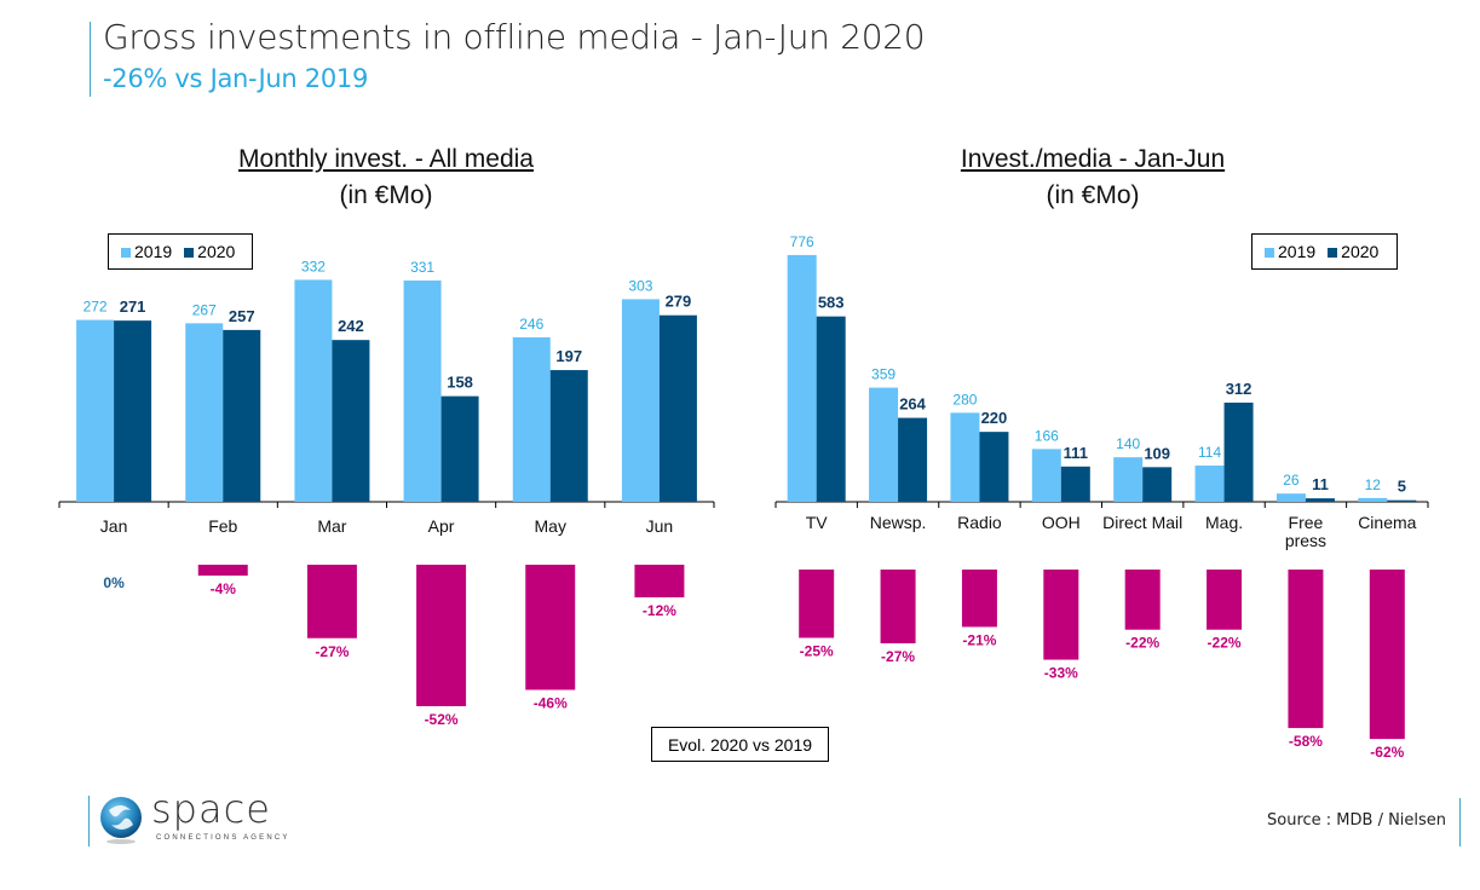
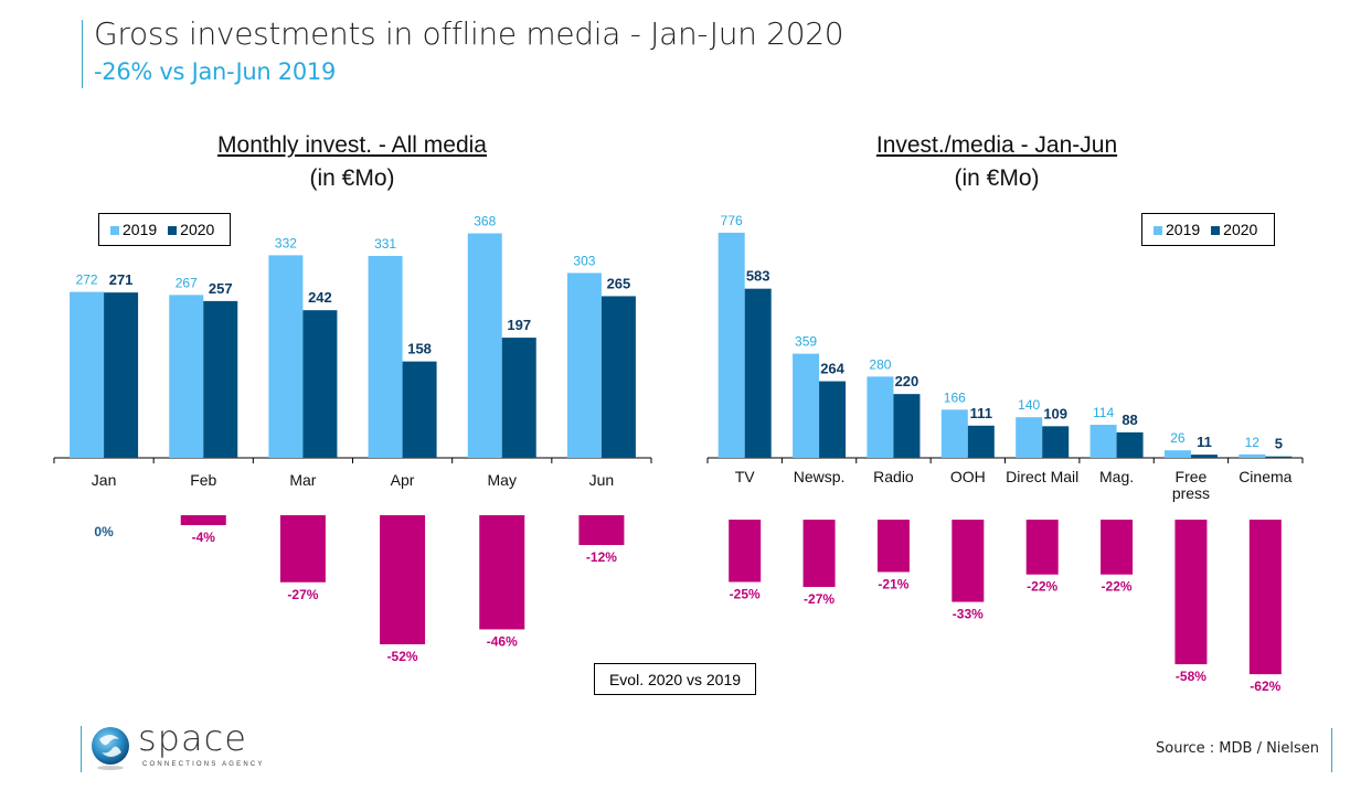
Monthly invest. - All media/2019/May: 246 -> 368
Monthly invest. - All media/2020/Jun: 279 -> 265
Invest./media - Jan-Jun/2020/Mag.: 312 -> 88
